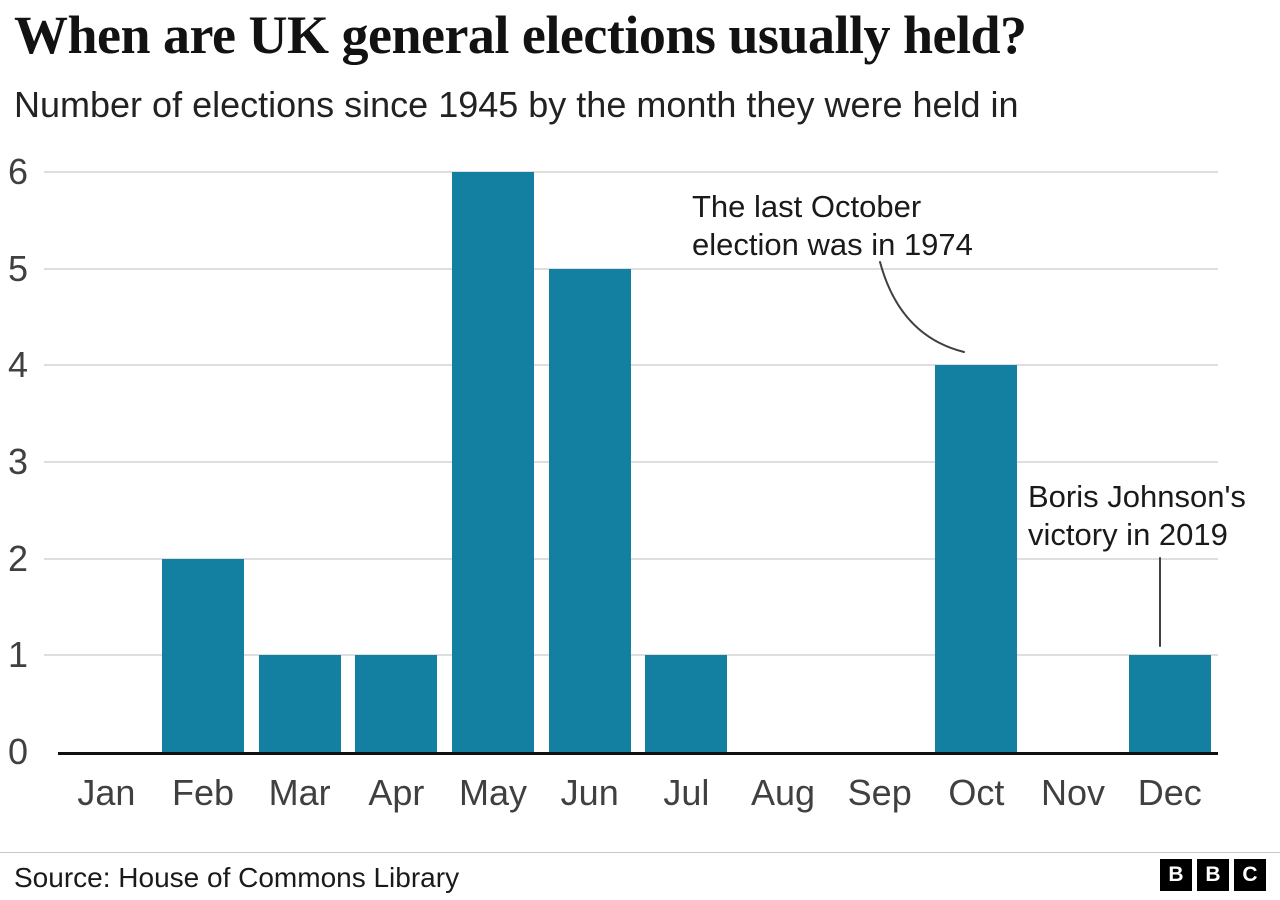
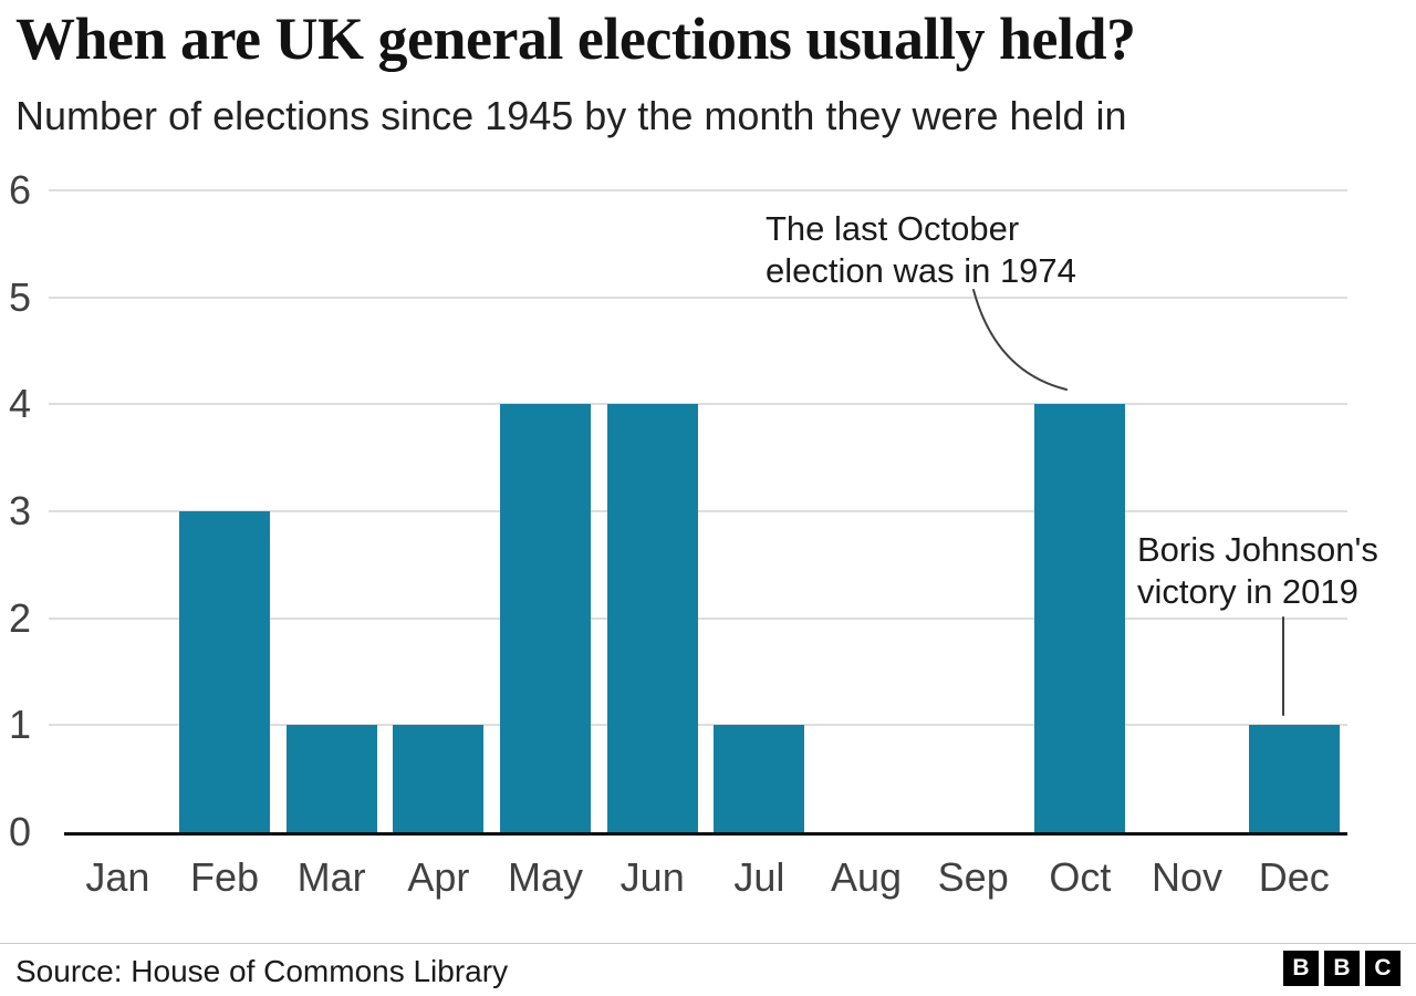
Feb: 2 -> 3
May: 6 -> 4
Jun: 5 -> 4
